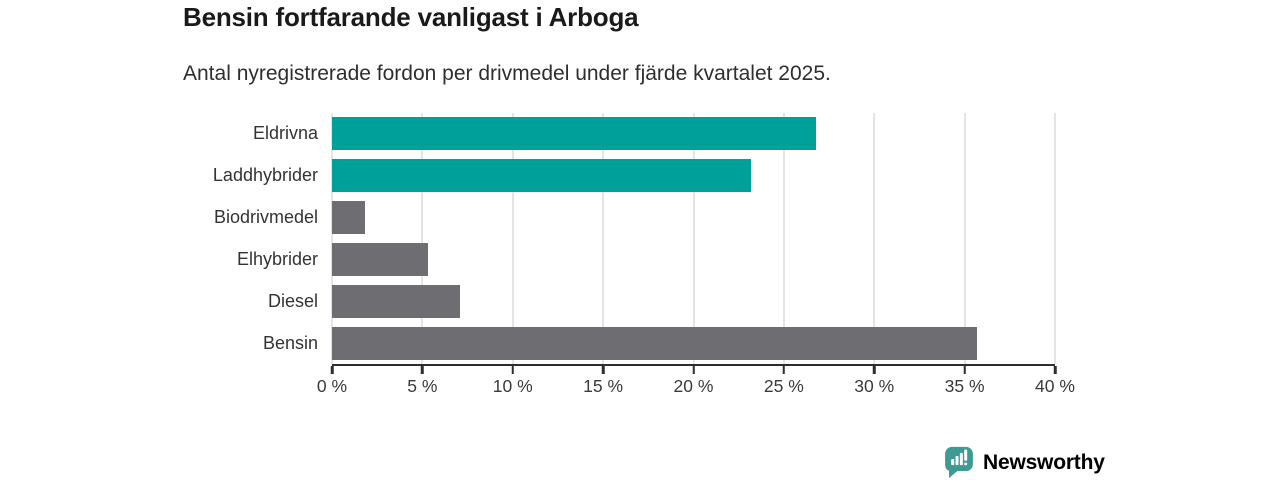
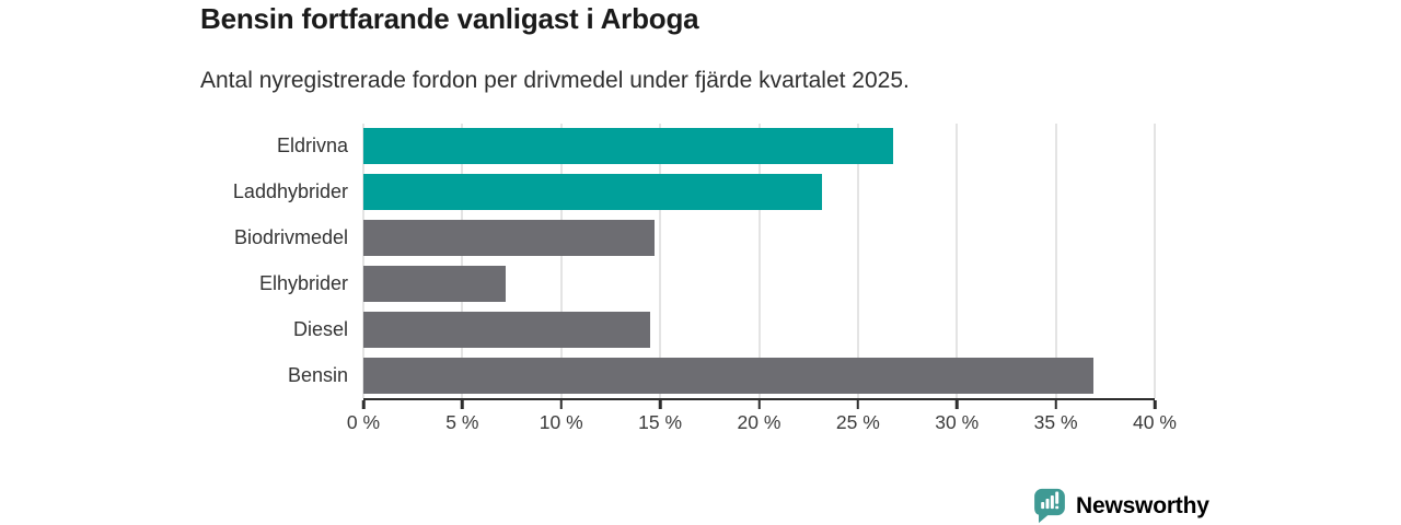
Biodrivmedel: 1.8% -> 14.7%
Elhybrider: 5.3% -> 7.2%
Diesel: 7.1% -> 14.5%
Bensin: 35.7% -> 36.9%
